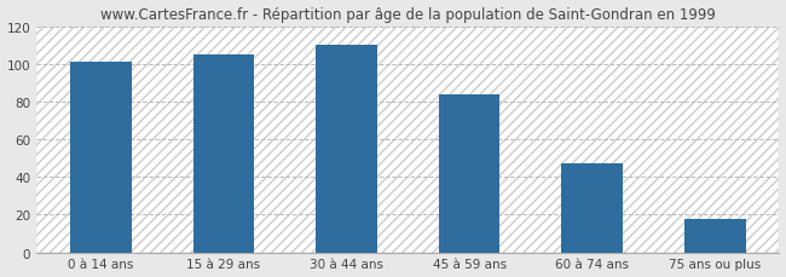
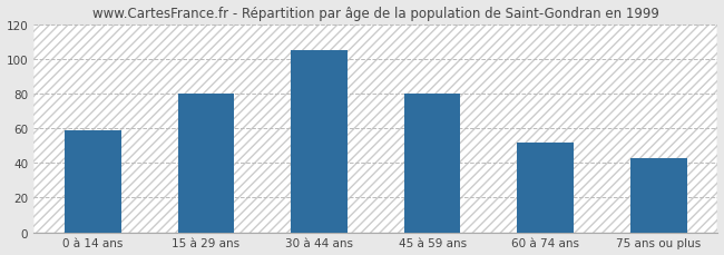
0 à 14 ans: 101 -> 59
15 à 29 ans: 105 -> 80
30 à 44 ans: 110 -> 105
45 à 59 ans: 84 -> 80
60 à 74 ans: 47 -> 52
75 ans ou plus: 18 -> 43
